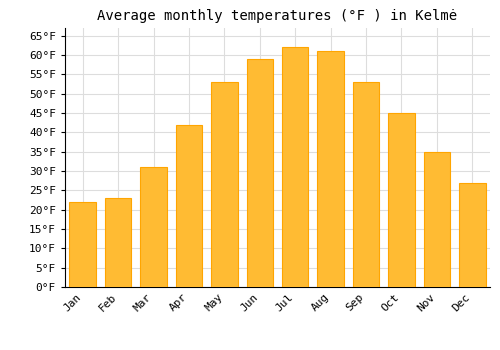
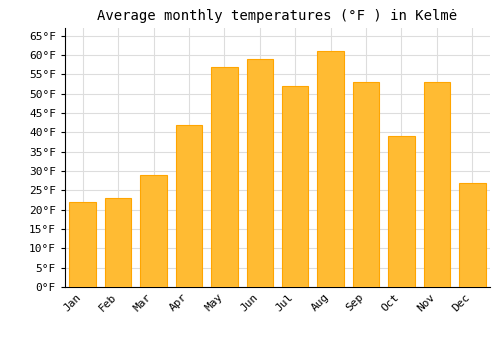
Mar: 31°F -> 29°F
May: 53°F -> 57°F
Jul: 62°F -> 52°F
Oct: 45°F -> 39°F
Nov: 35°F -> 53°F
